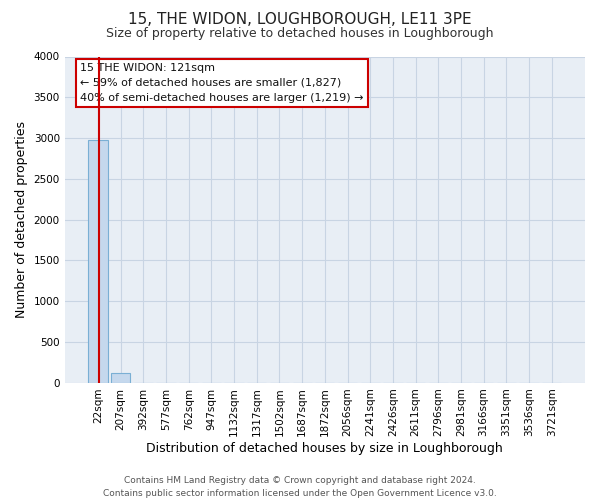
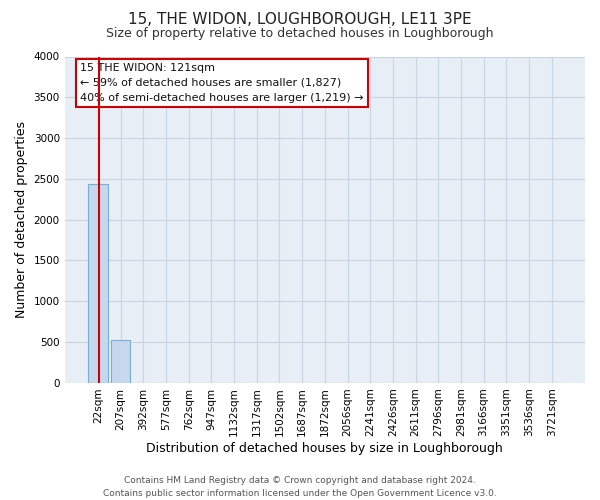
22sqm: 2980 -> 2440
207sqm: 120 -> 520
